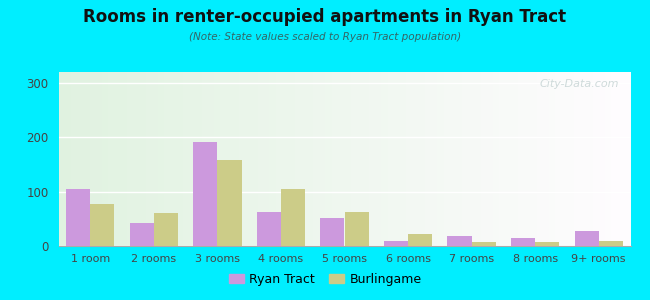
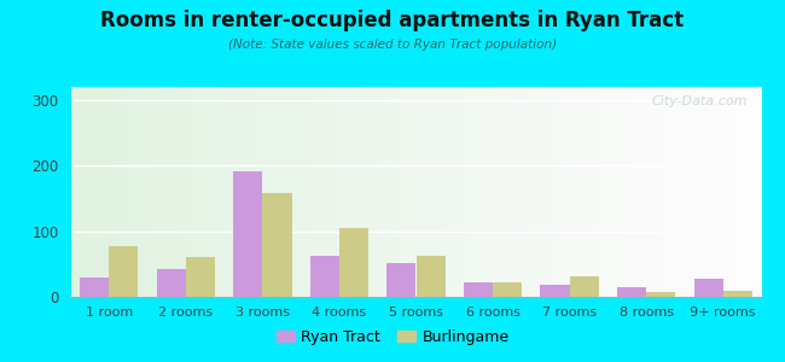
Ryan Tract/1 room: 105 -> 30
Ryan Tract/6 rooms: 10 -> 22
Burlingame/7 rooms: 8 -> 32
